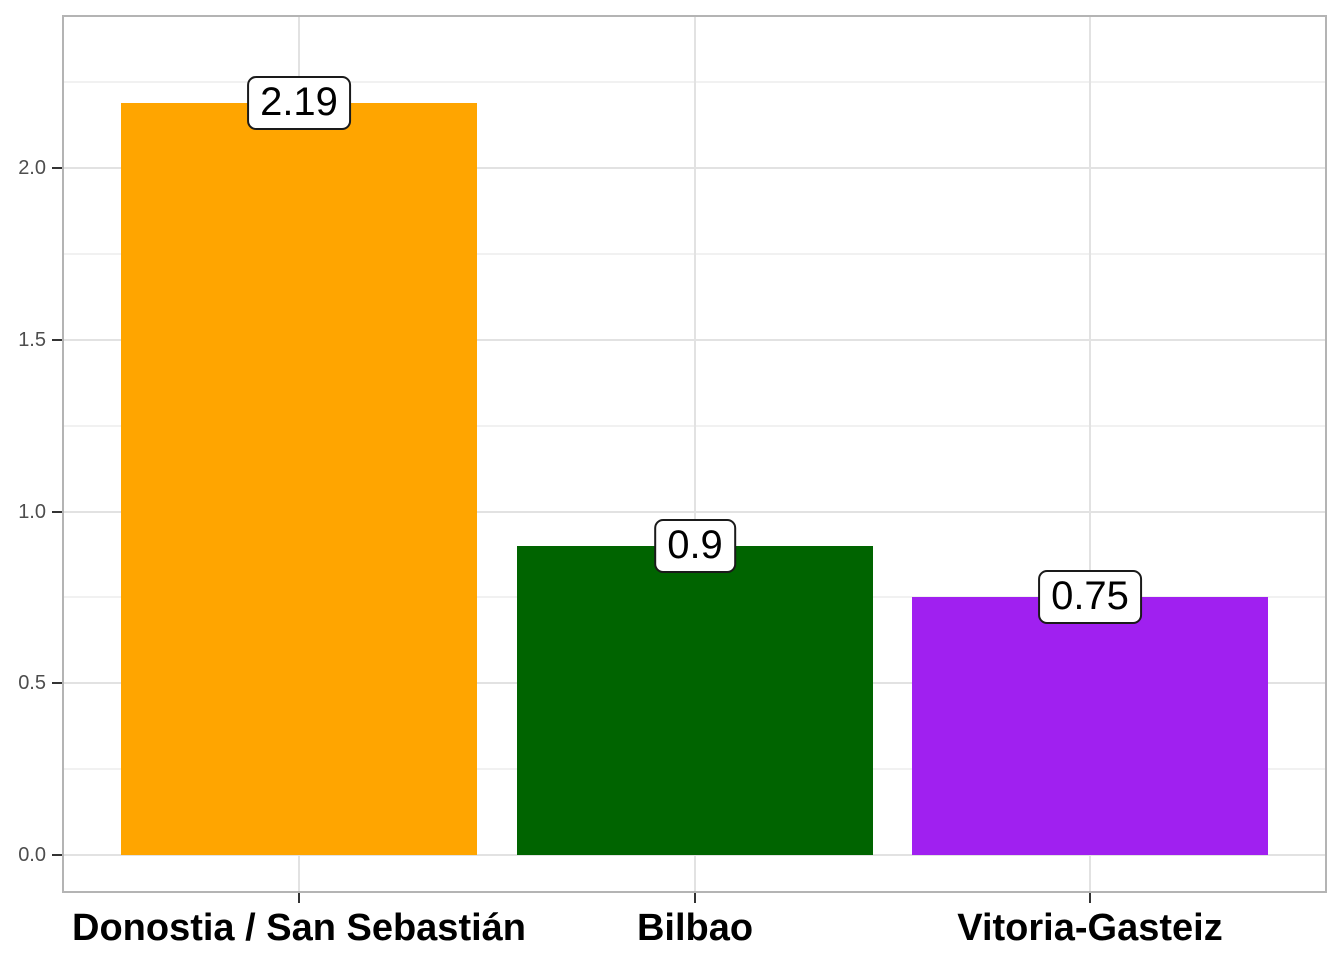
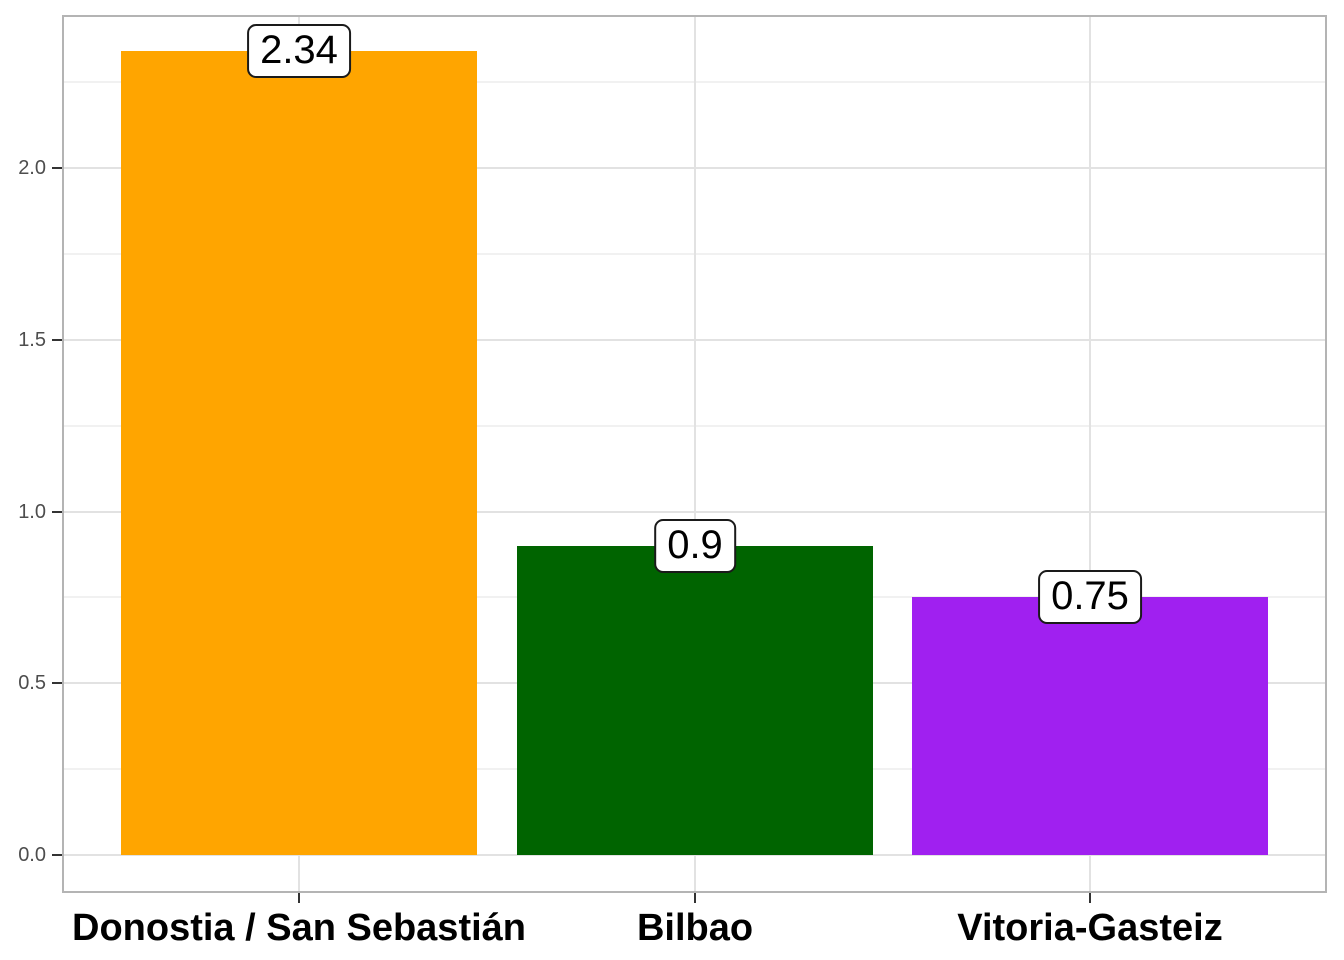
Donostia / San Sebastián: 2.19 -> 2.34
